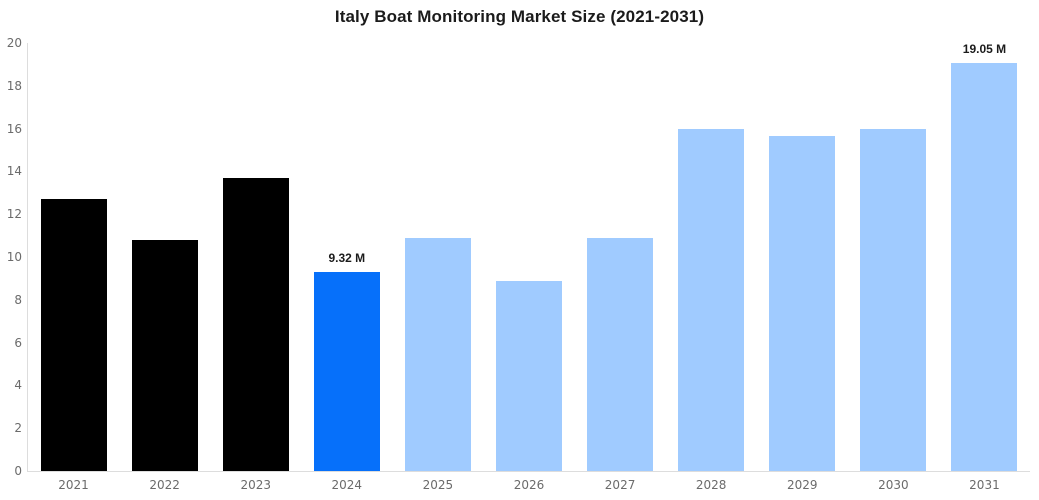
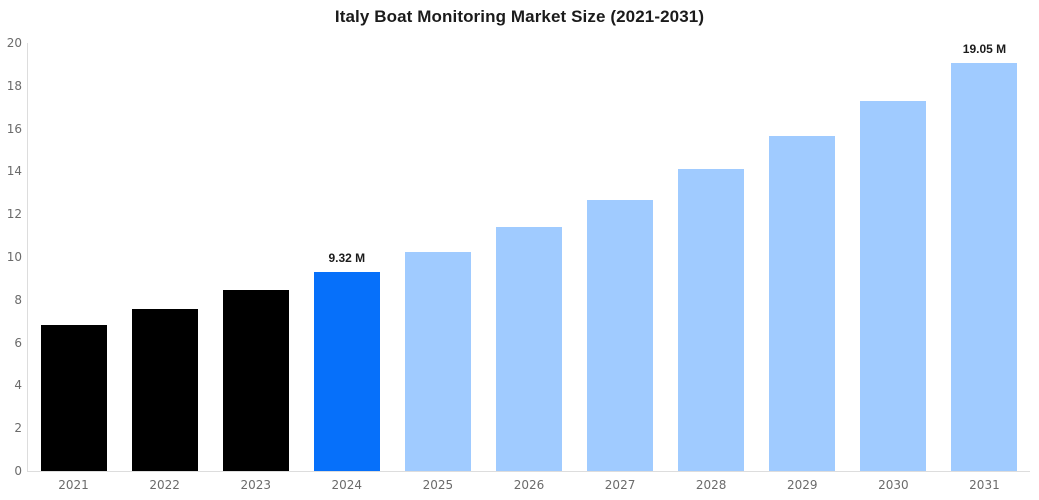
2021: 12.7 -> 6.8
2022: 10.8 -> 7.5
2023: 13.7 -> 8.5
2025: 10.9 -> 10.2
2026: 8.9 -> 11.4
2027: 10.9 -> 12.7
2028: 16.0 -> 14.1
2030: 16.0 -> 17.3
